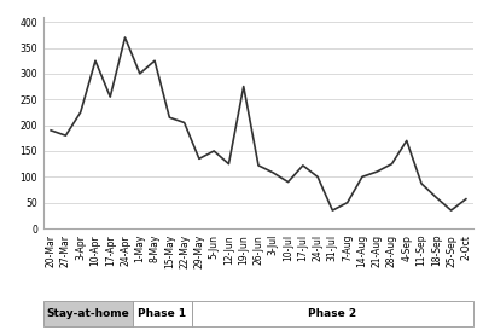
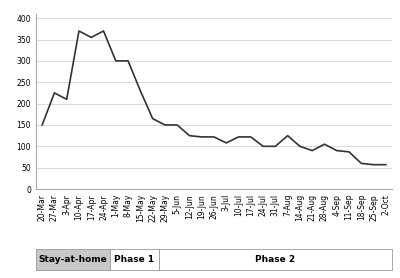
20-Mar: 190 -> 150
27-Mar: 180 -> 225
3-Apr: 225 -> 210
10-Apr: 325 -> 370
17-Apr: 255 -> 355
8-May: 325 -> 300
15-May: 215 -> 230
22-May: 205 -> 165
29-May: 135 -> 150
19-Jun: 275 -> 122
10-Jul: 90 -> 122
31-Jul: 35 -> 100
7-Aug: 50 -> 125
21-Aug: 110 -> 90
28-Aug: 125 -> 105
4-Sep: 170 -> 90
25-Sep: 35 -> 57
